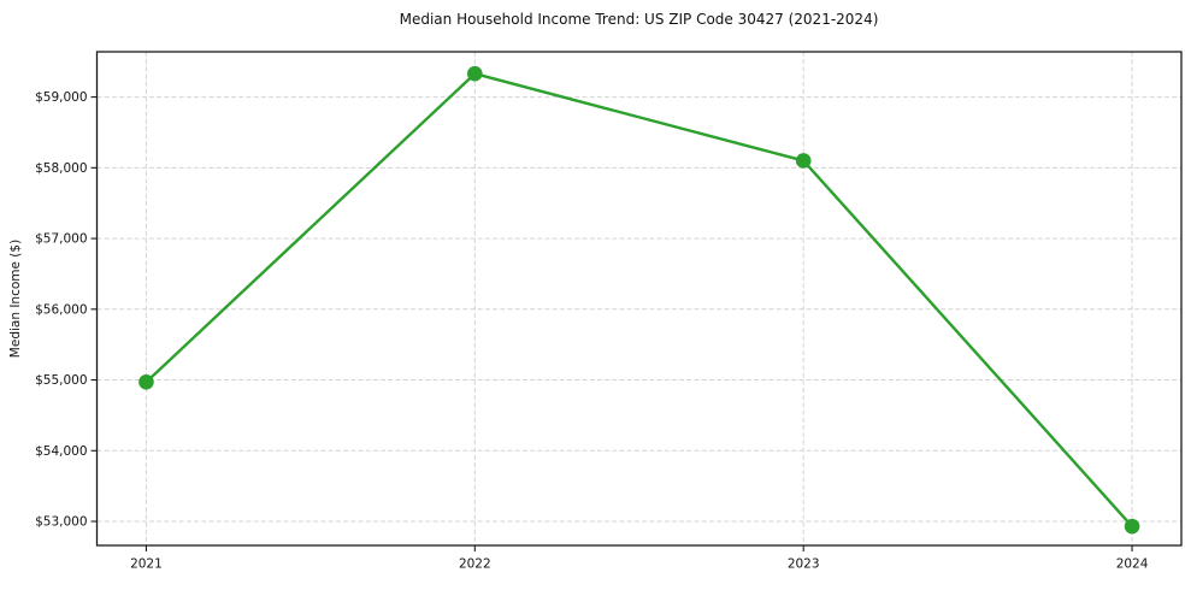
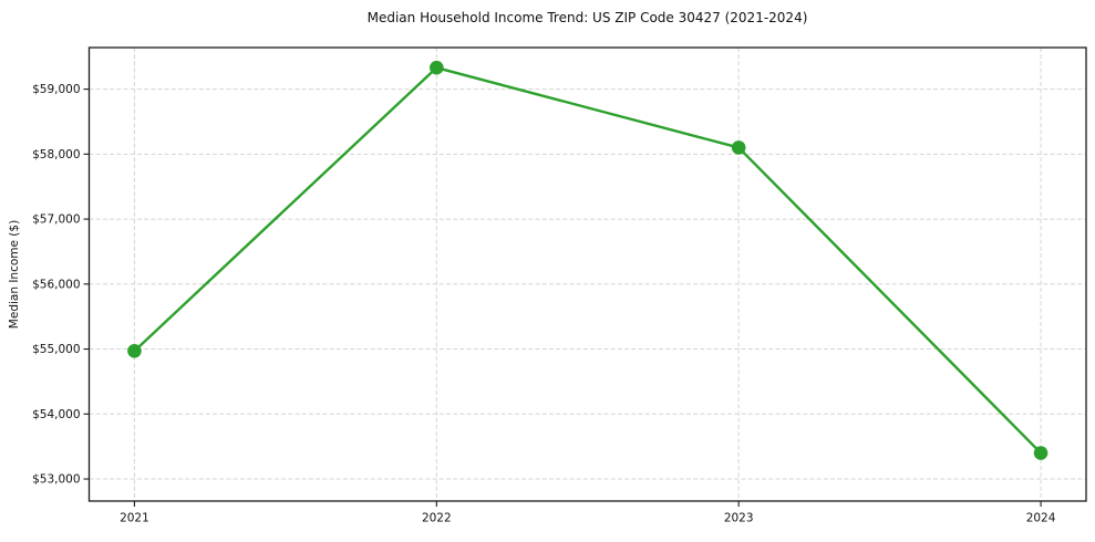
2024: $52900 -> $53400
